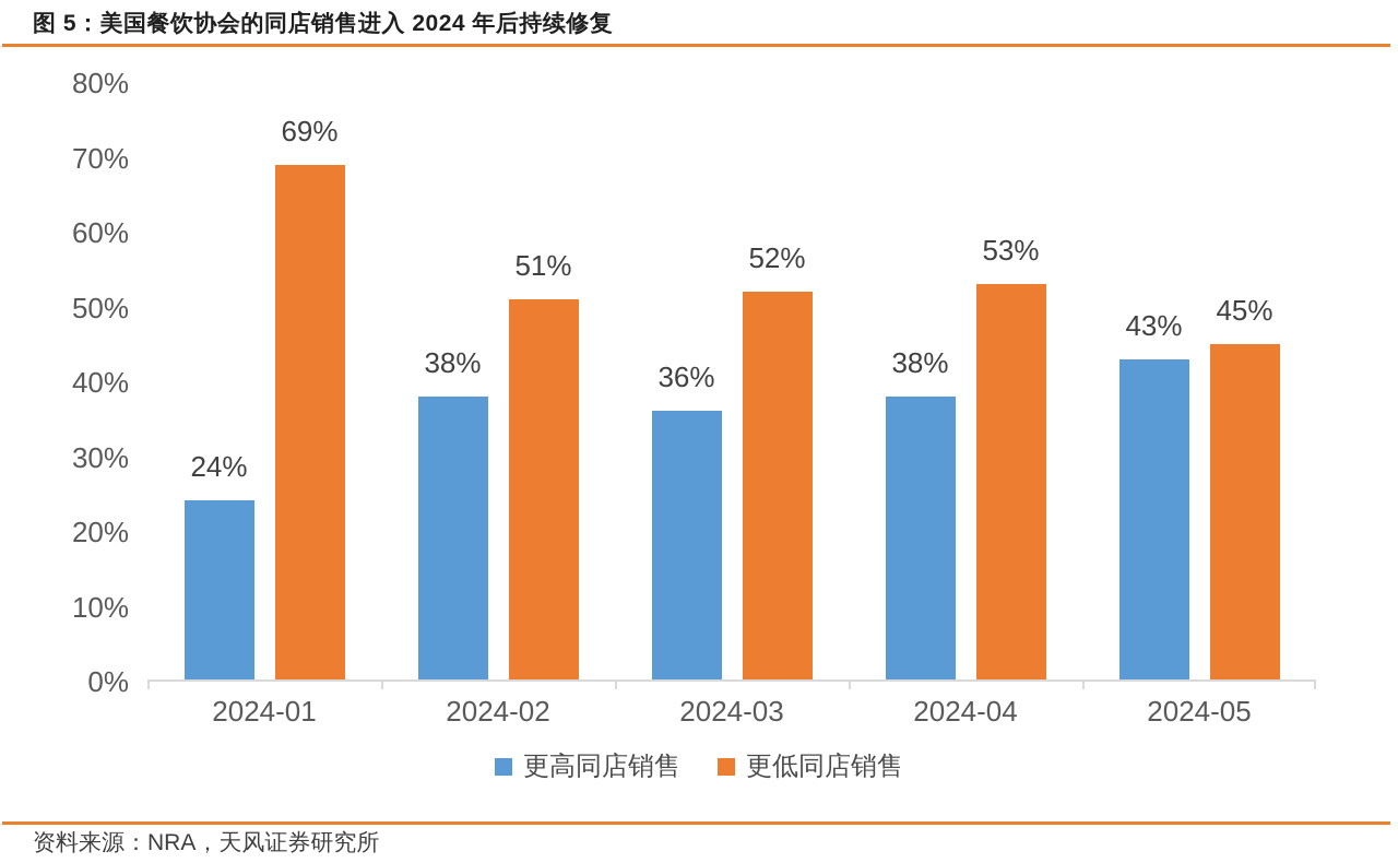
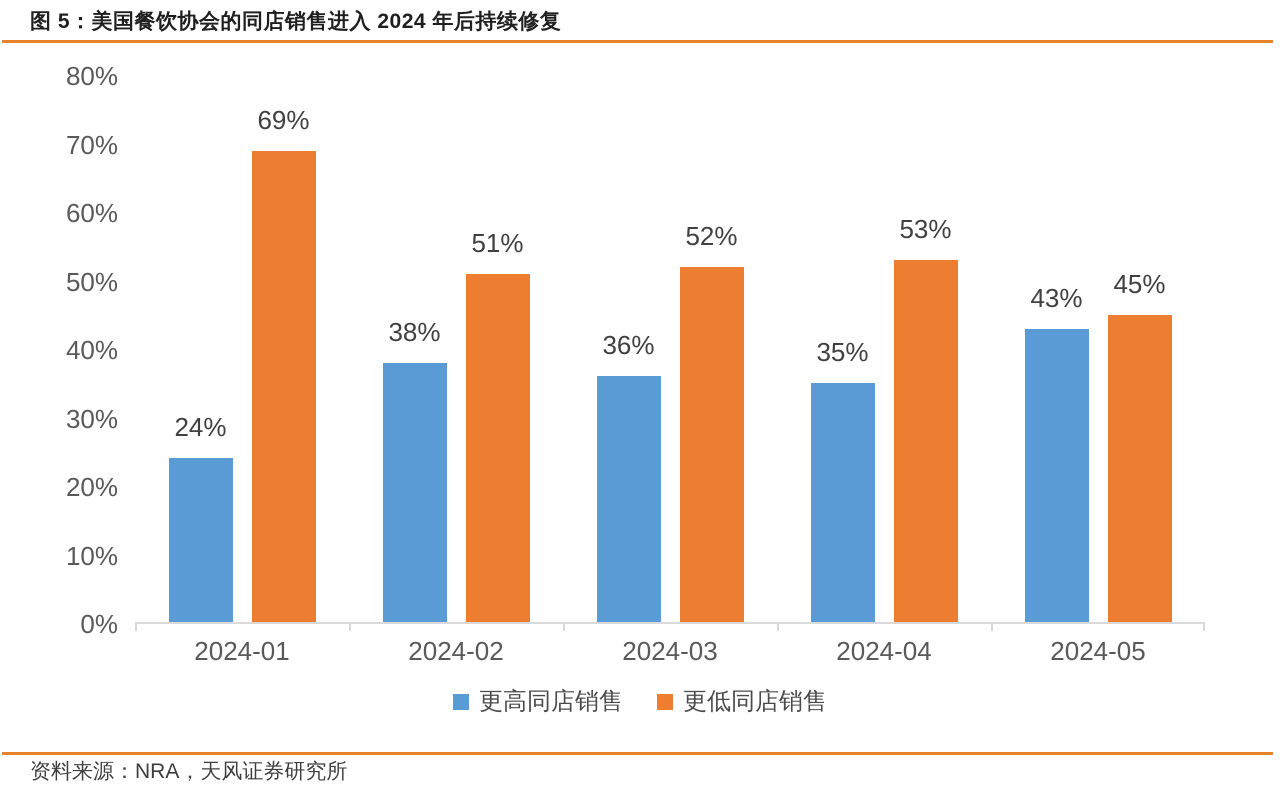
更高同店销售/2024-04: 38% -> 35%
